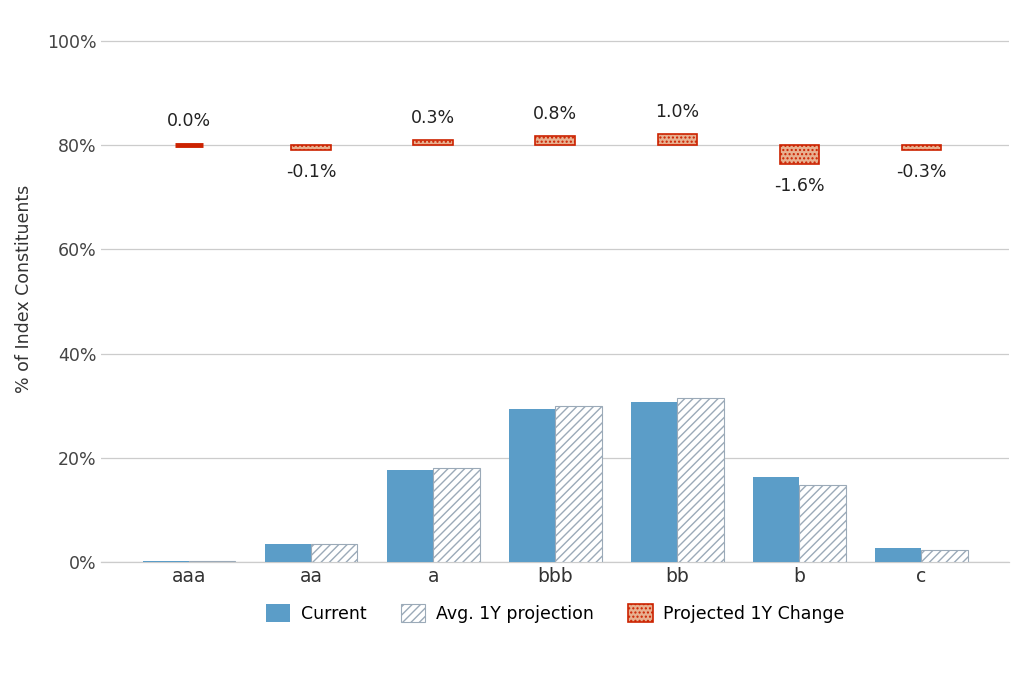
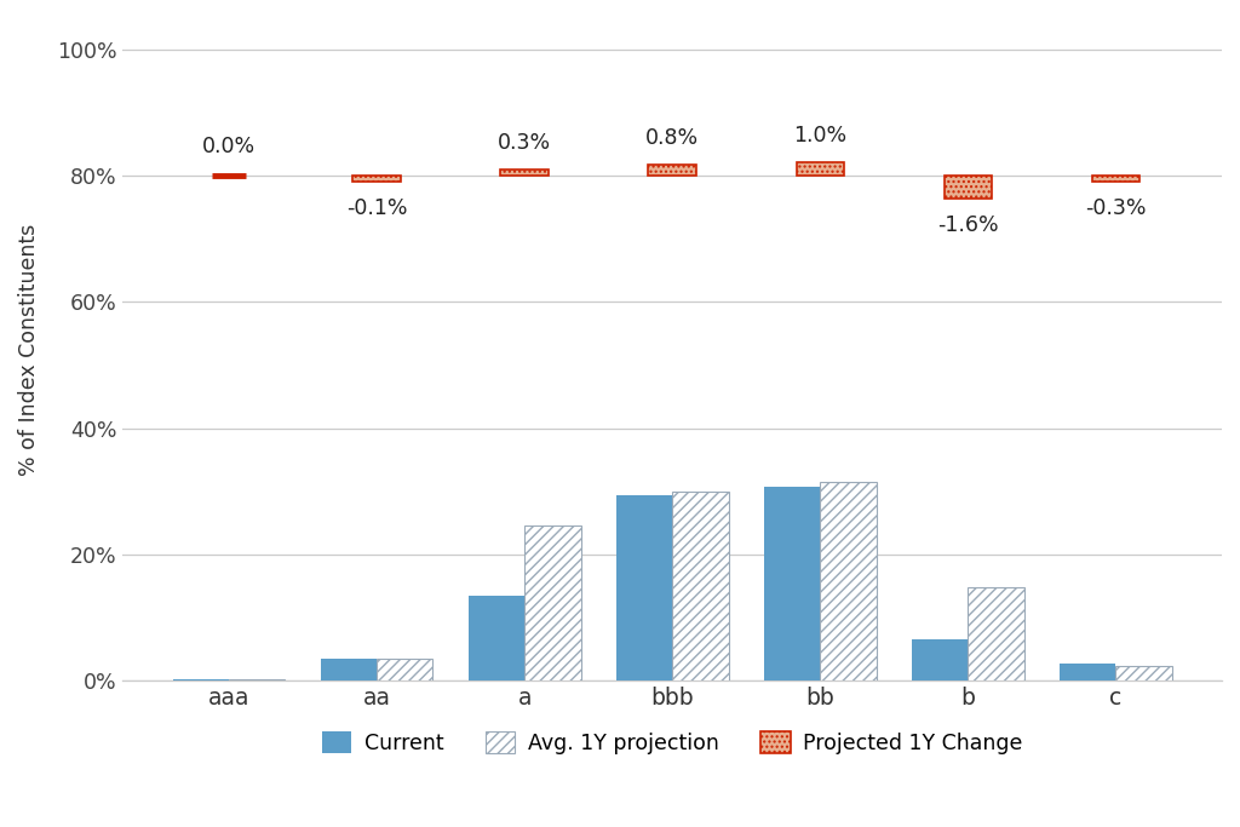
Current/a: 17.7% -> 13.4%
Avg. 1Y projection/a: 18.0% -> 24.6%
Current/b: 16.3% -> 6.6%
